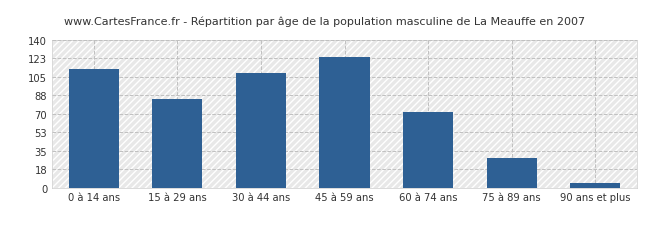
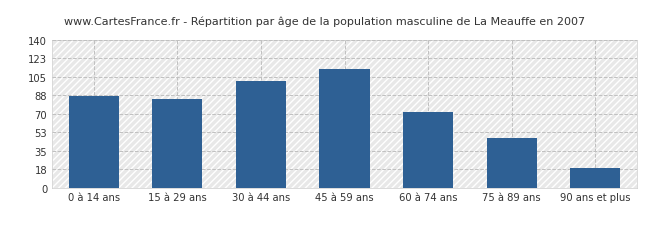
0 à 14 ans: 113 -> 87
30 à 44 ans: 109 -> 101
45 à 59 ans: 124 -> 113
75 à 89 ans: 28 -> 47
90 ans et plus: 4 -> 19
